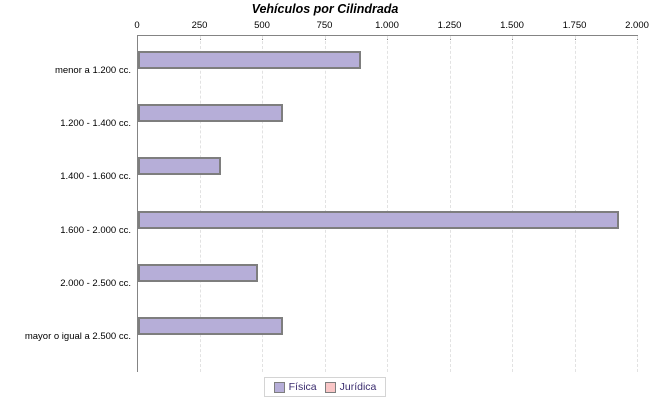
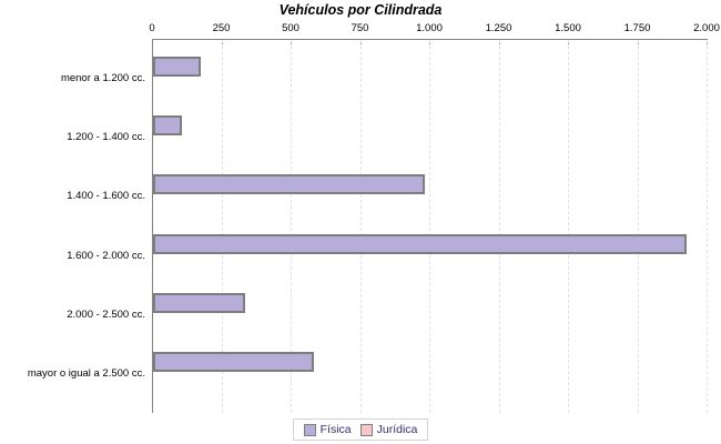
Física/menor a 1.200 cc.: 890 -> 170
Física/1.200 - 1.400 cc.: 580 -> 100
Física/1.400 - 1.600 cc.: 330 -> 980
Física/2.000 - 2.500 cc.: 480 -> 330
